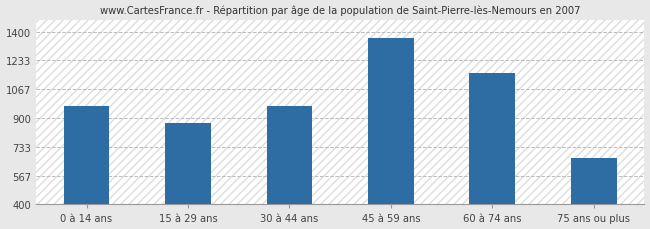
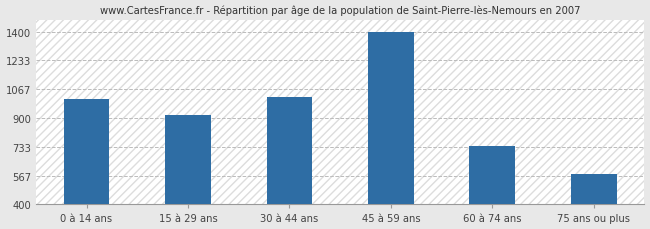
0 à 14 ans: 970 -> 1010
15 à 29 ans: 870 -> 920
30 à 44 ans: 970 -> 1020
45 à 59 ans: 1360 -> 1400
60 à 74 ans: 1160 -> 740
75 ans ou plus: 670 -> 580
